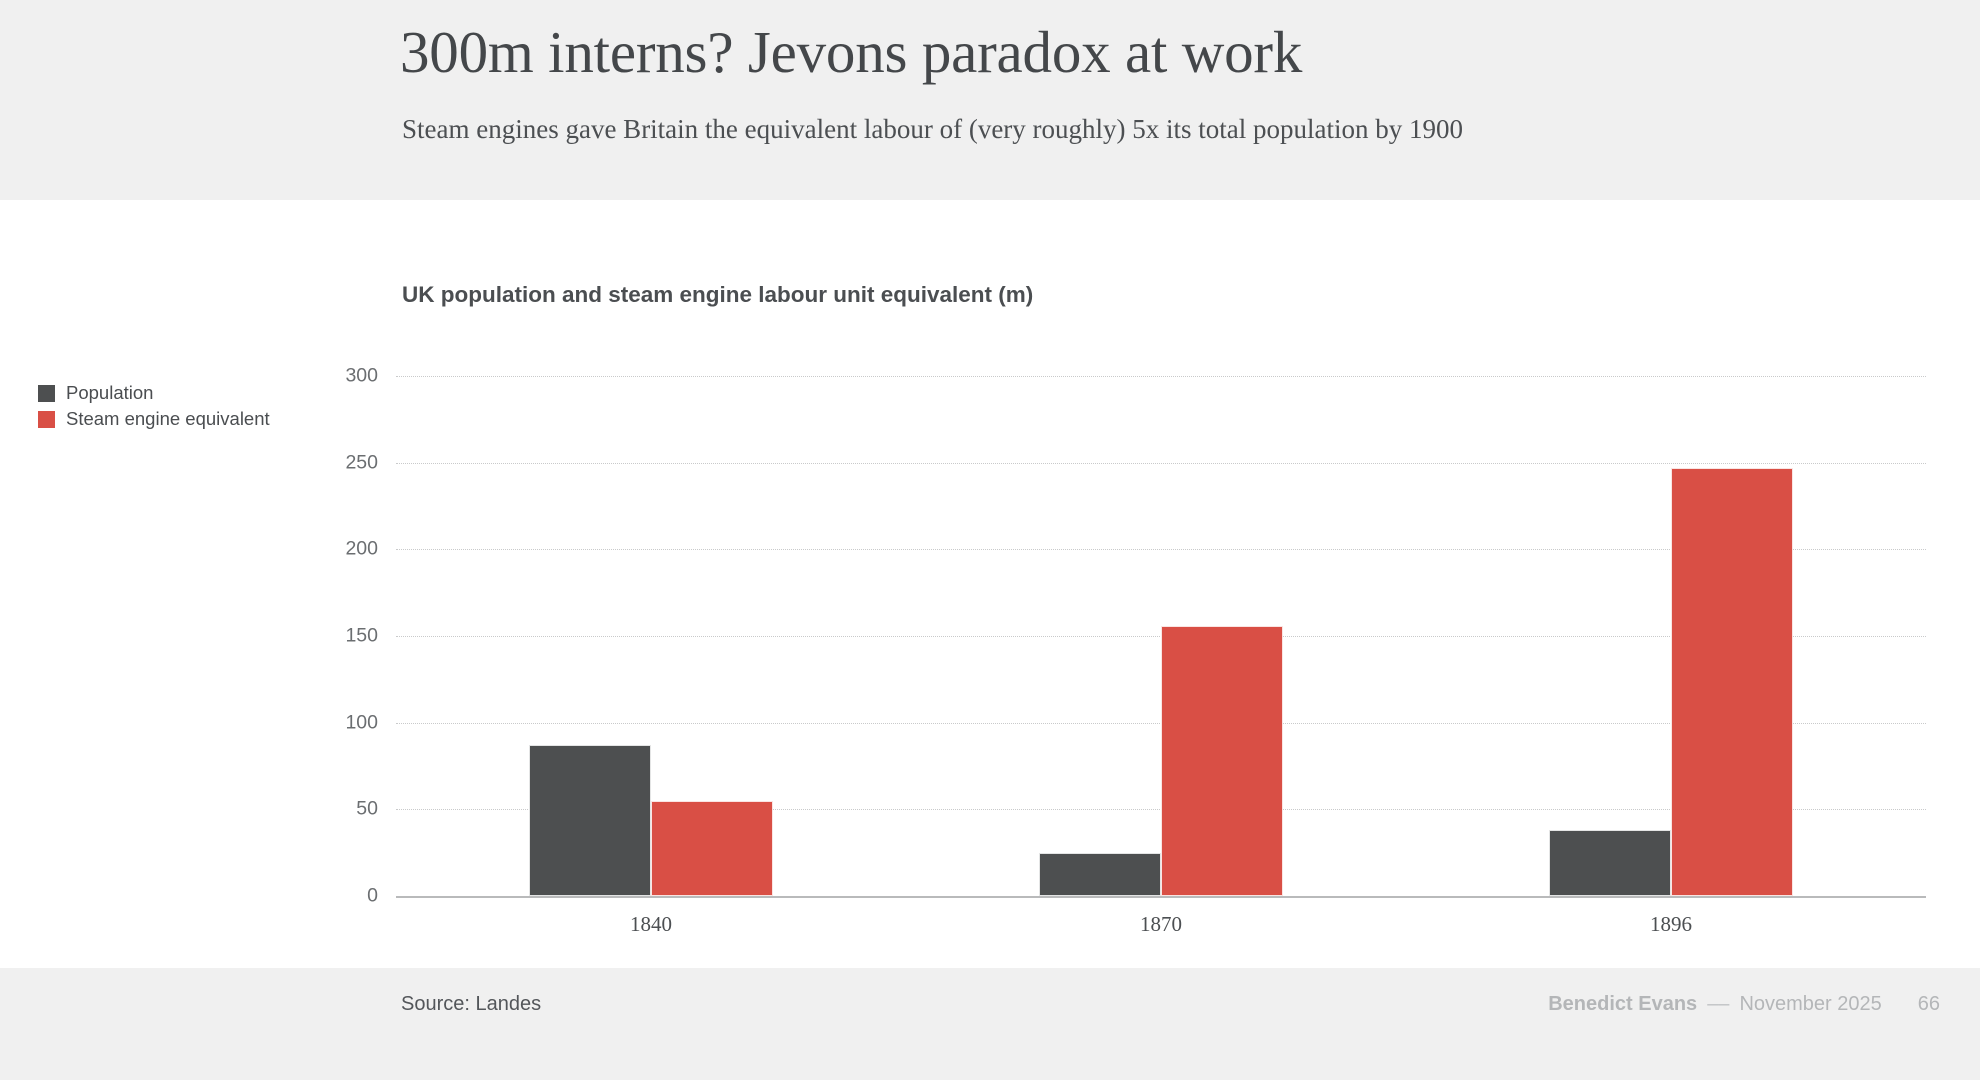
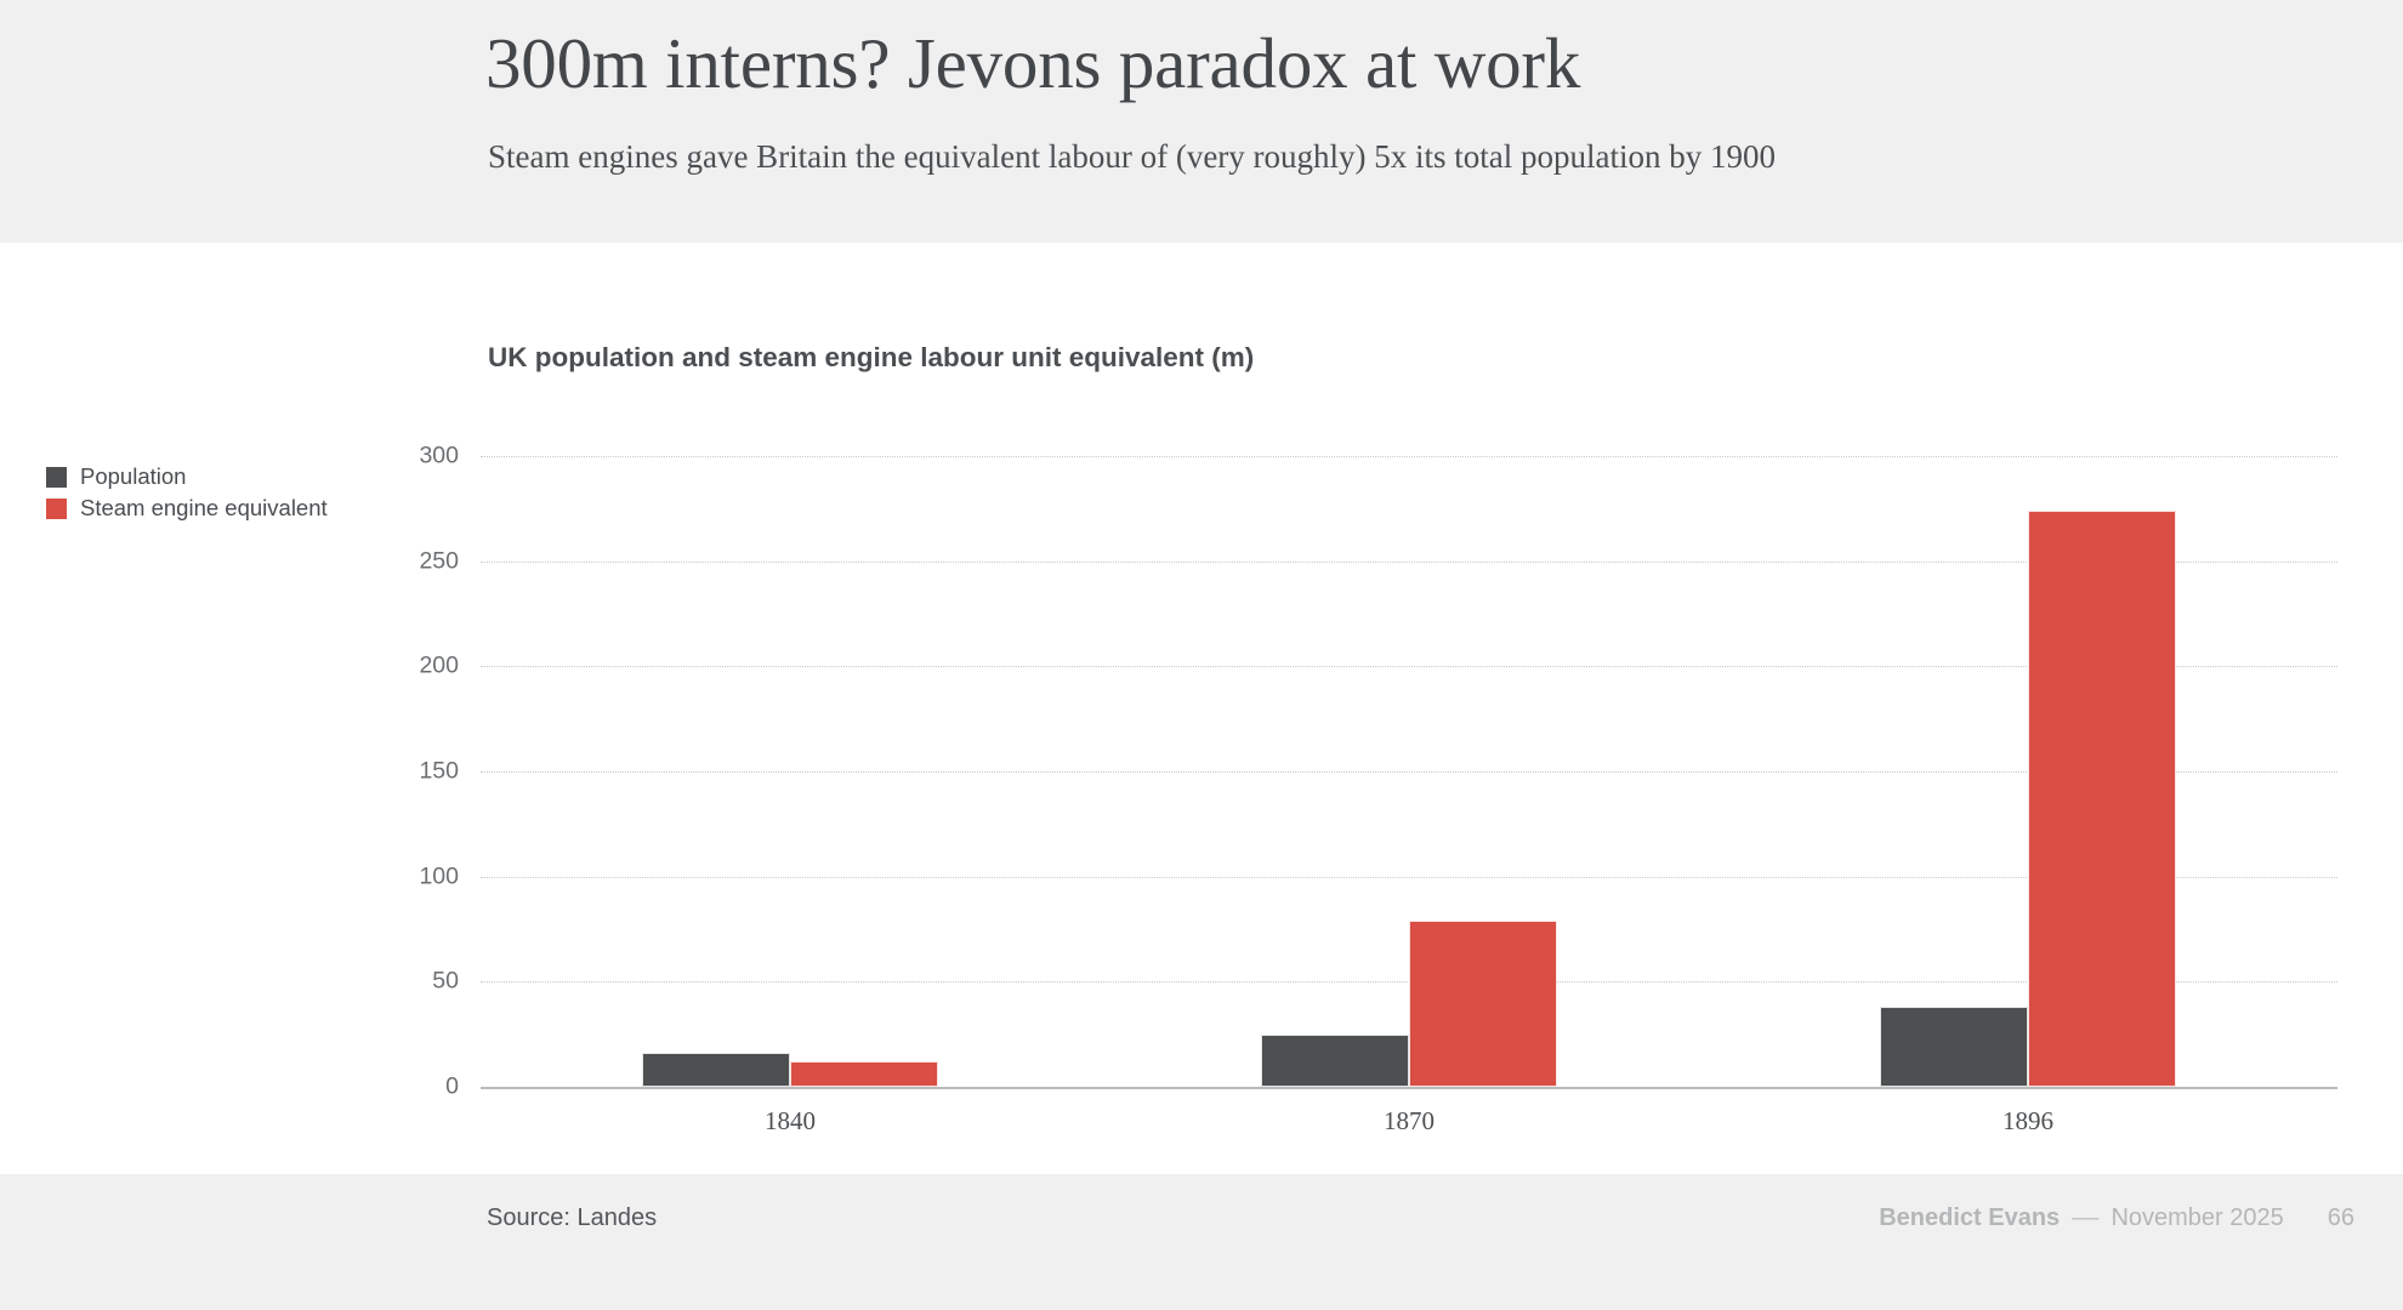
Population/1840: 87 -> 16
Steam engine equivalent/1840: 55 -> 12
Steam engine equivalent/1870: 156 -> 79
Steam engine equivalent/1896: 247 -> 274
